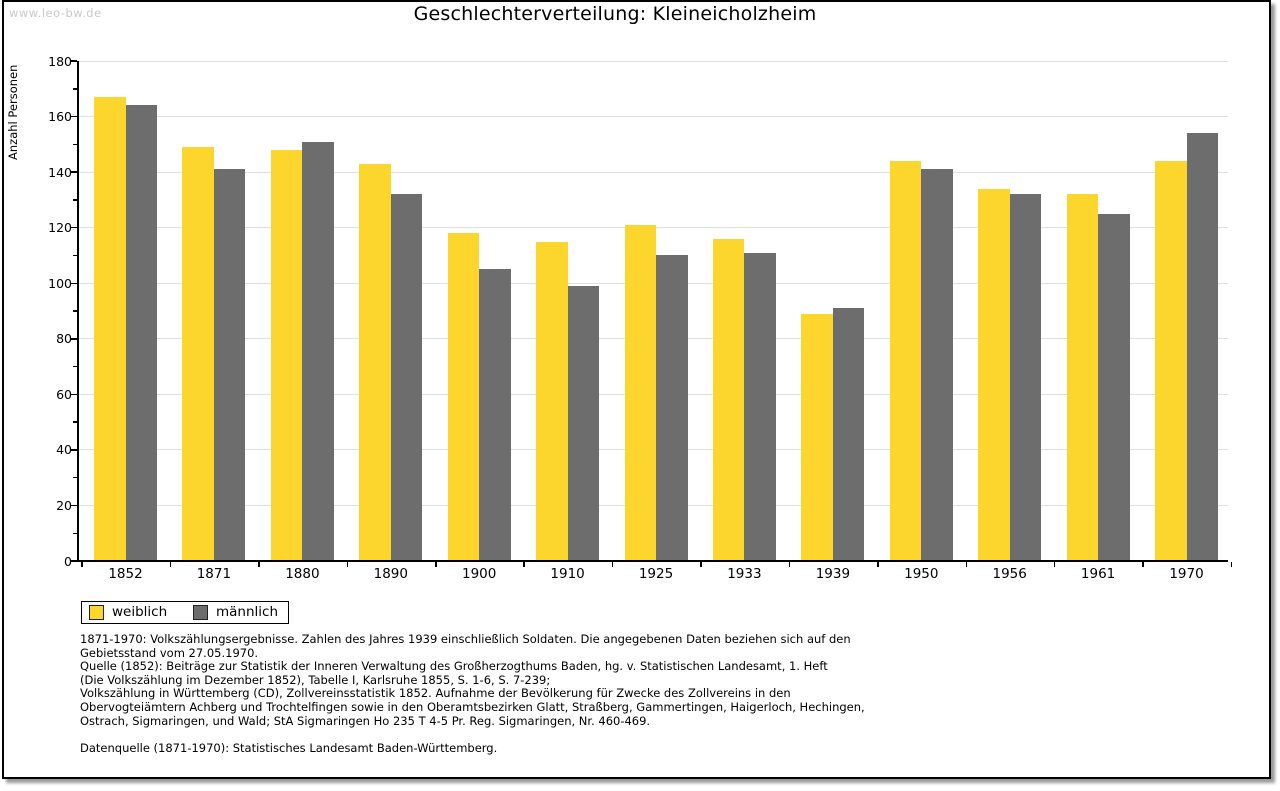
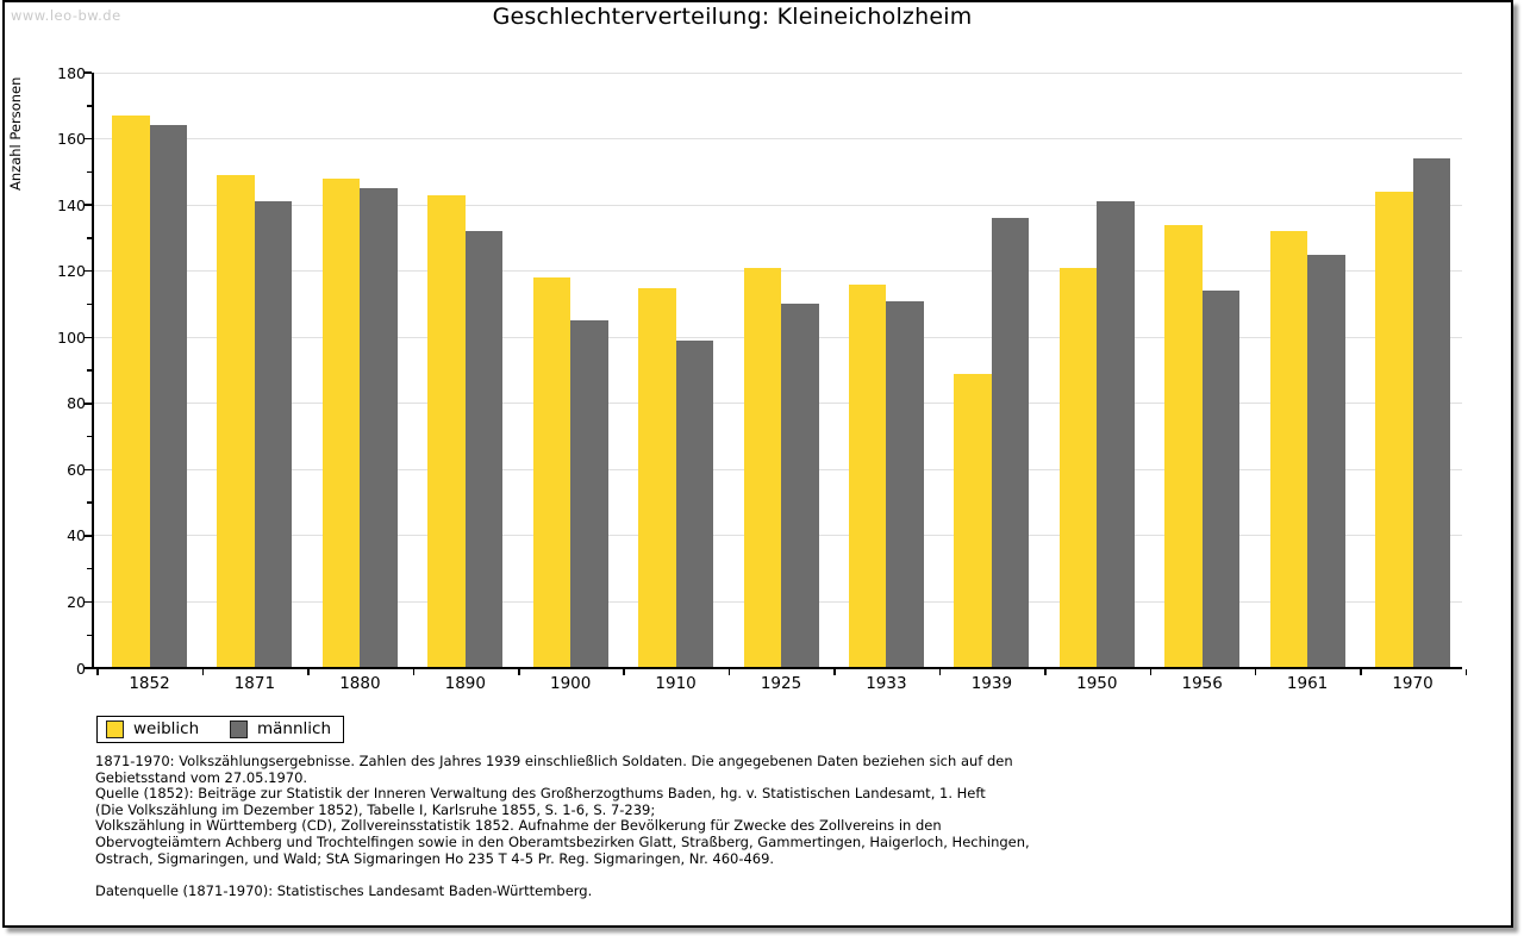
männlich/1880: 151 -> 145
männlich/1939: 91 -> 136
weiblich/1950: 144 -> 121
männlich/1956: 132 -> 114
